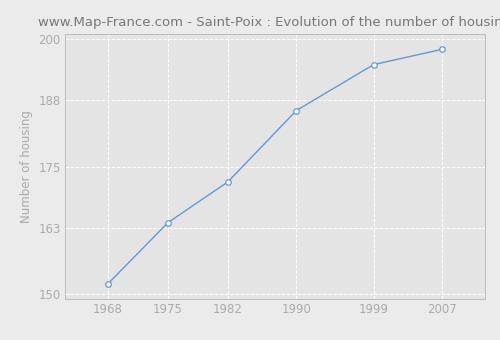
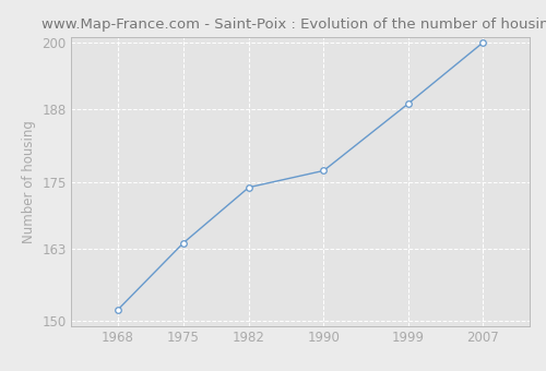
1982: 172 -> 174
1990: 186 -> 177
1999: 195 -> 189
2007: 198 -> 200
